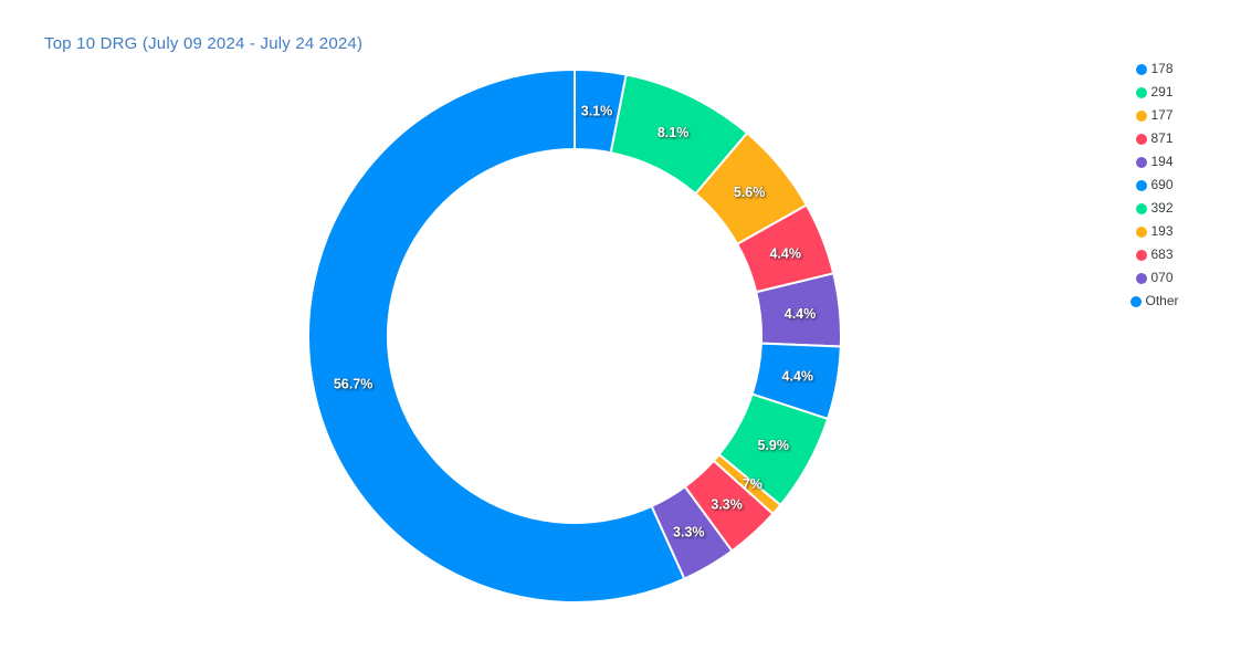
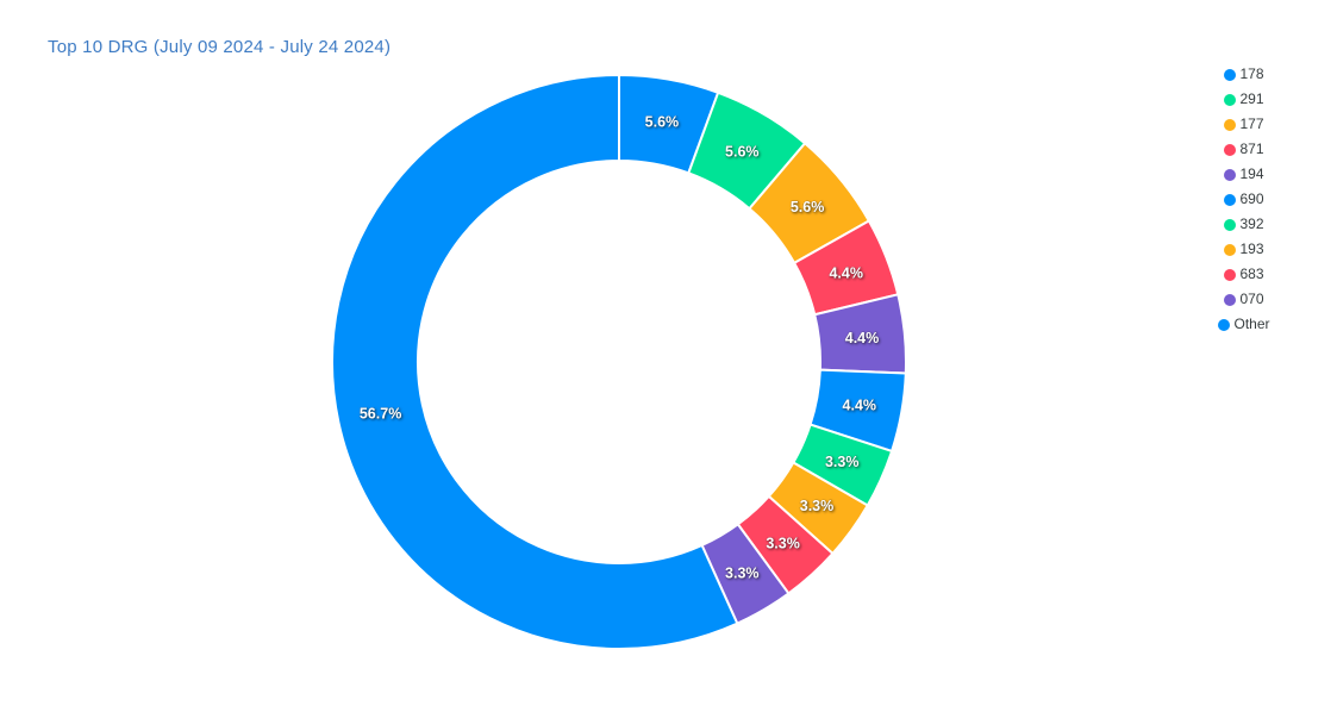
178: 3.1% -> 5.6%
291: 8.1% -> 5.6%
392: 5.9% -> 3.3%
193: 0.7% -> 3.3%
